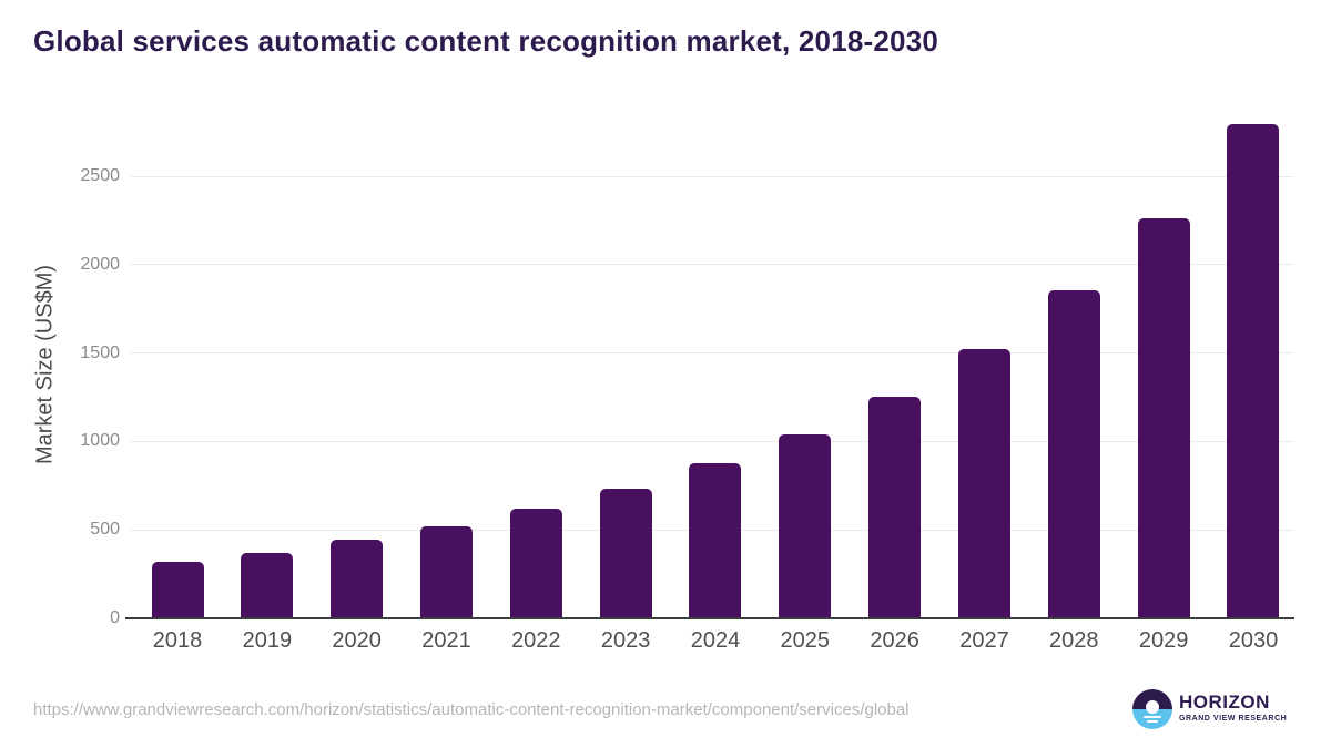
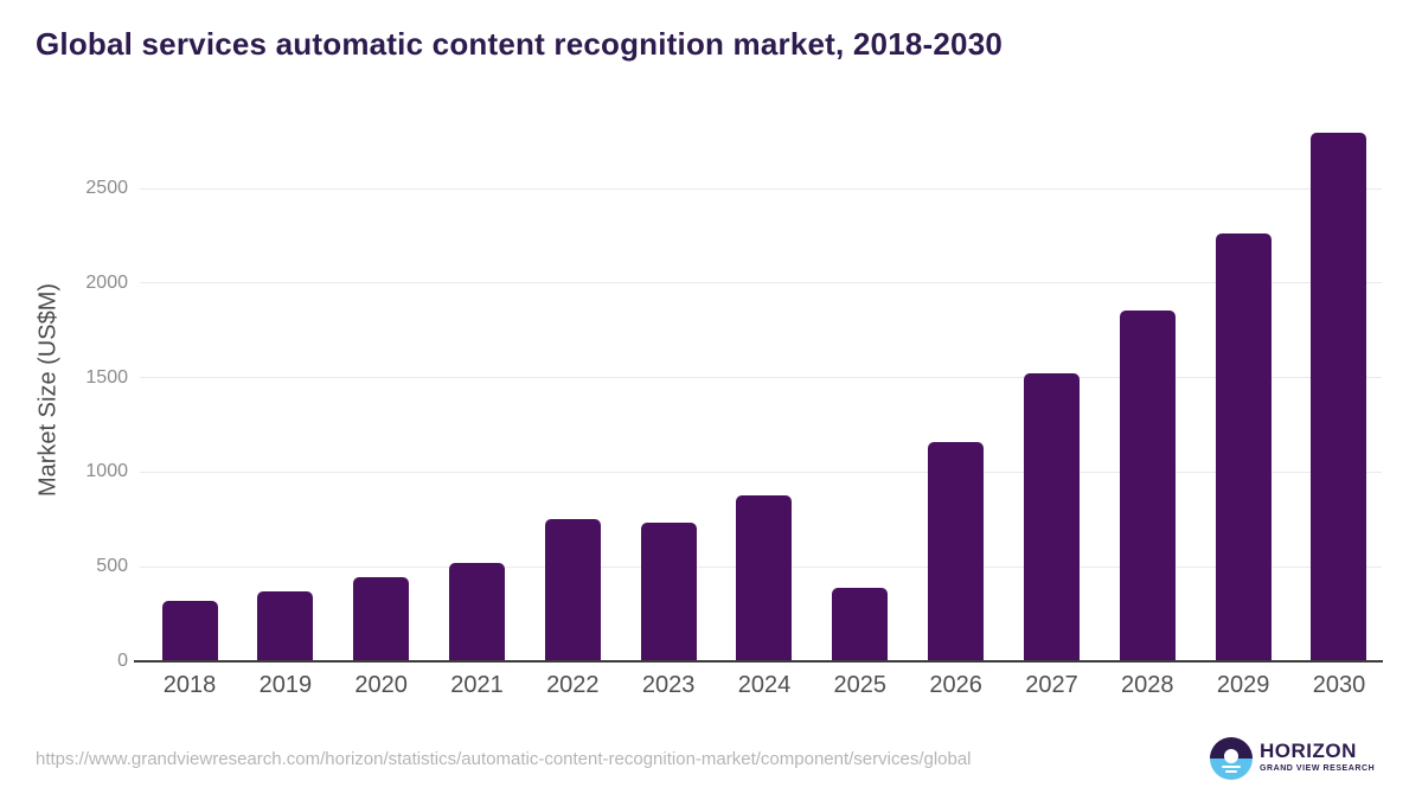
2022: 620 -> 750
2025: 1040 -> 390
2026: 1260 -> 1160
